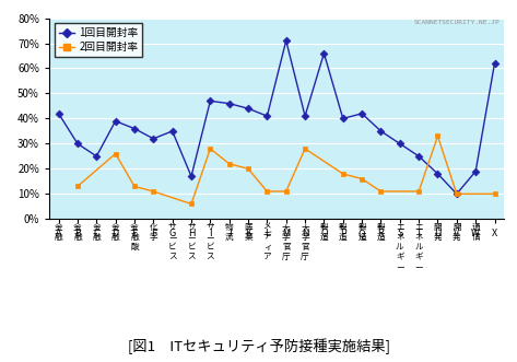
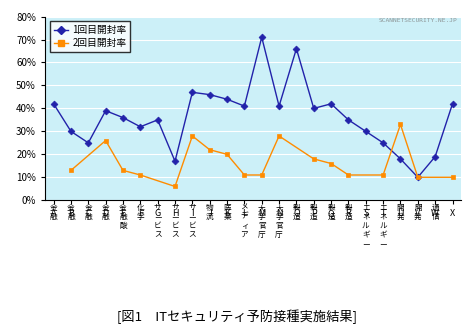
1回目開封率/X: 62% -> 42%
